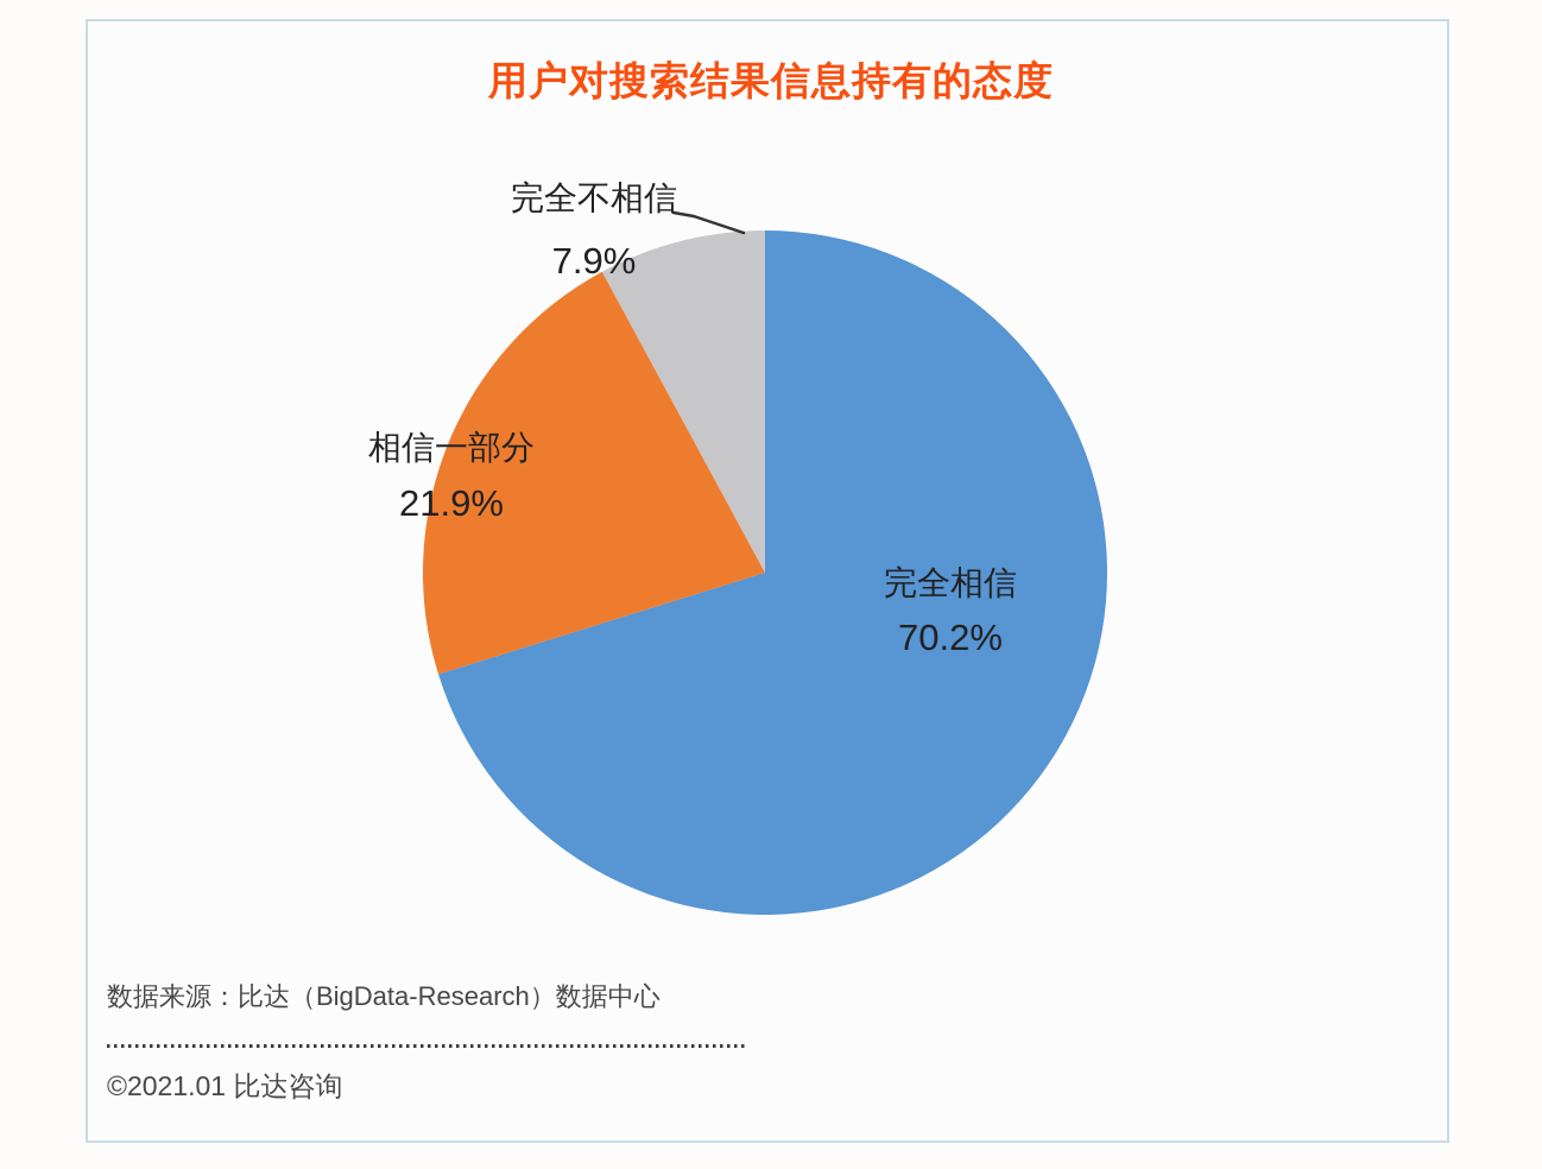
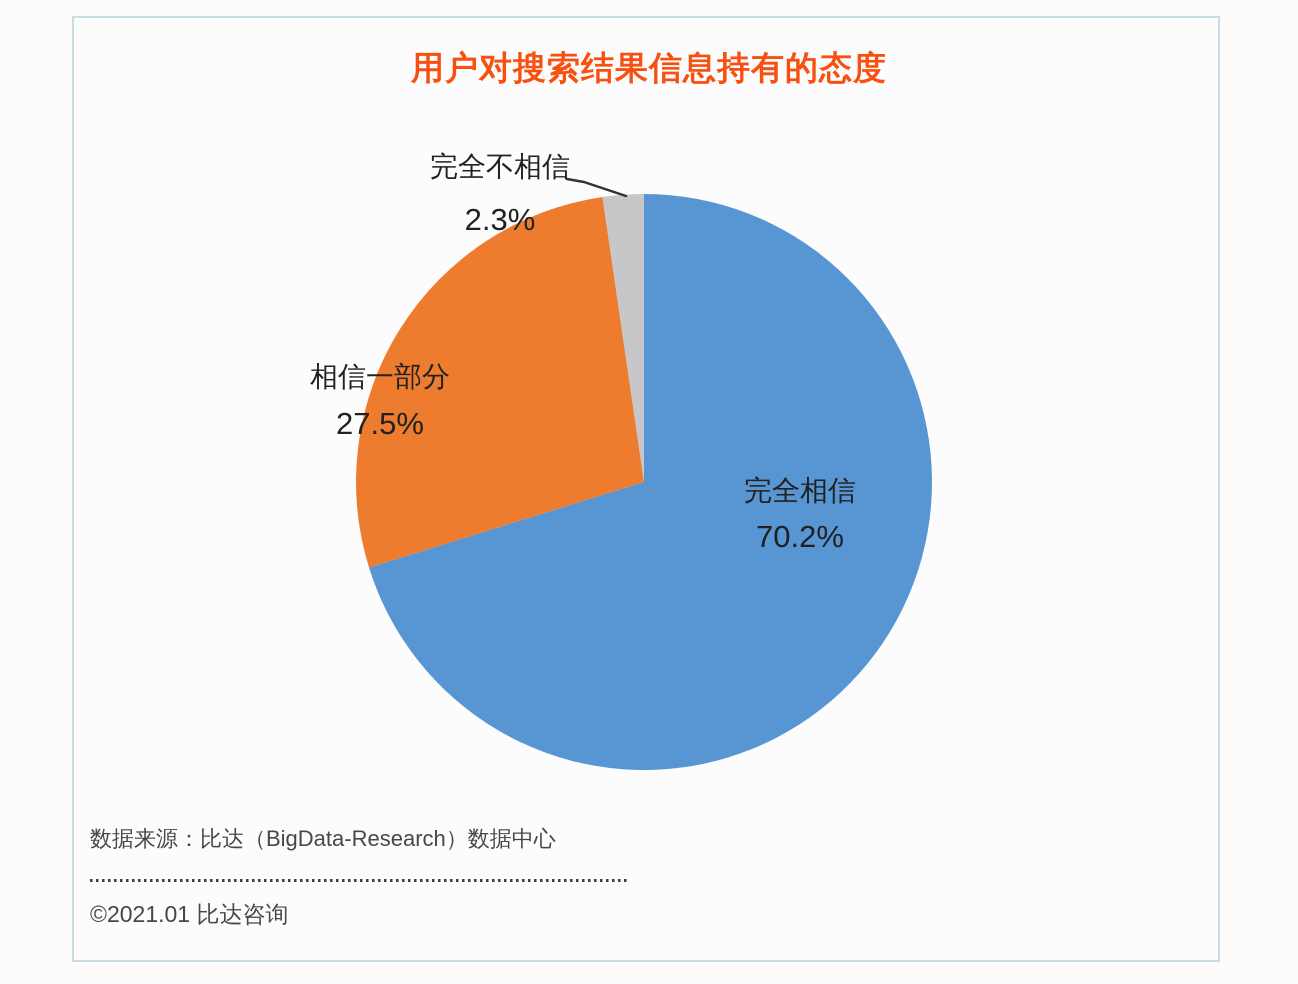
相信一部分: 21.9% -> 27.5%
完全不相信: 7.9% -> 2.3%
